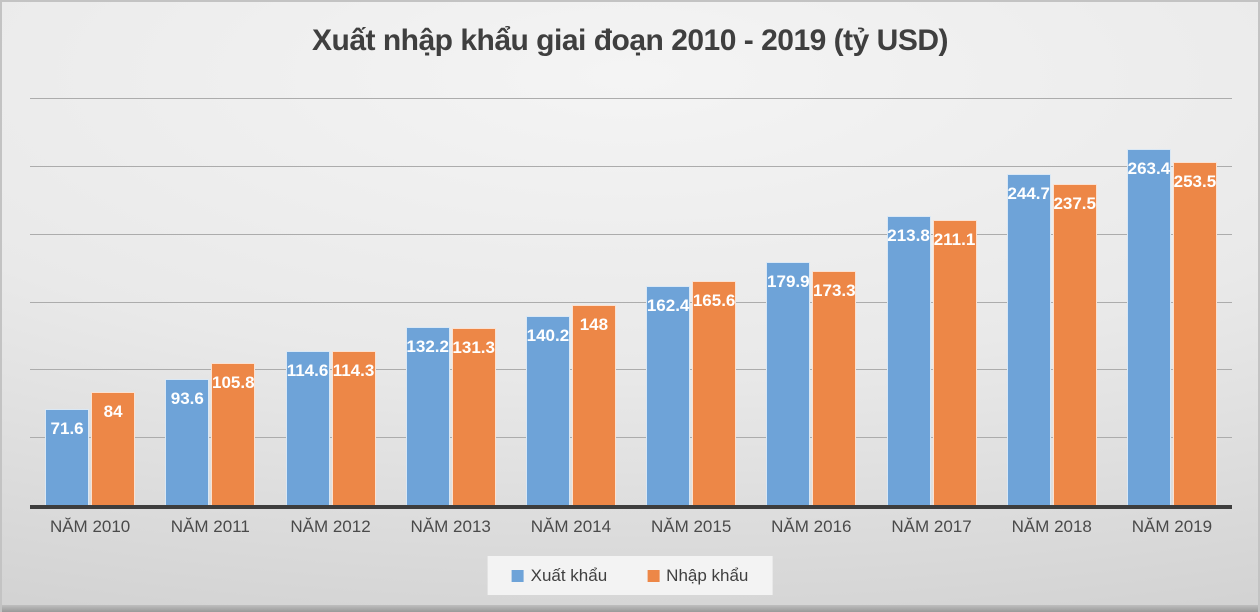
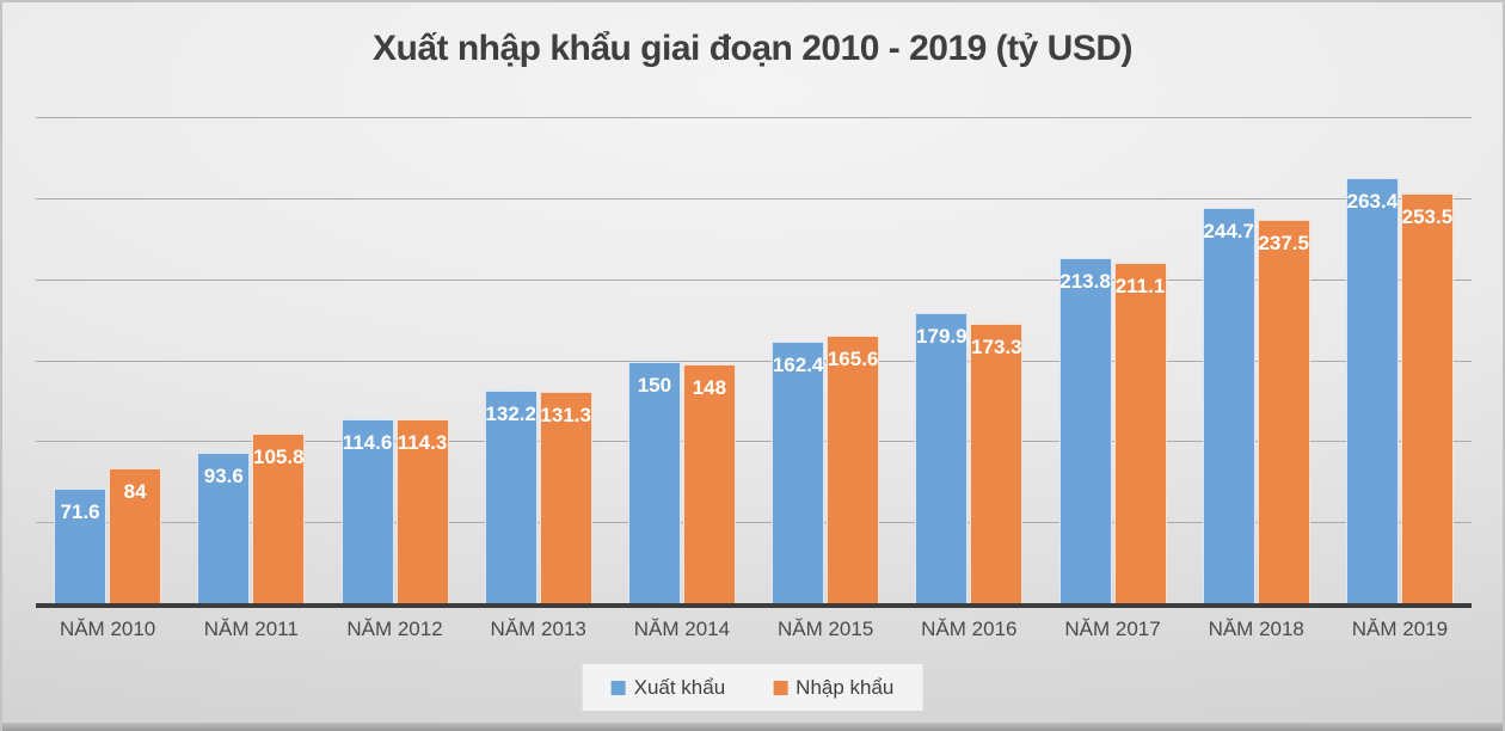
Xuất khẩu/NĂM 2014: 140.2 -> 150
